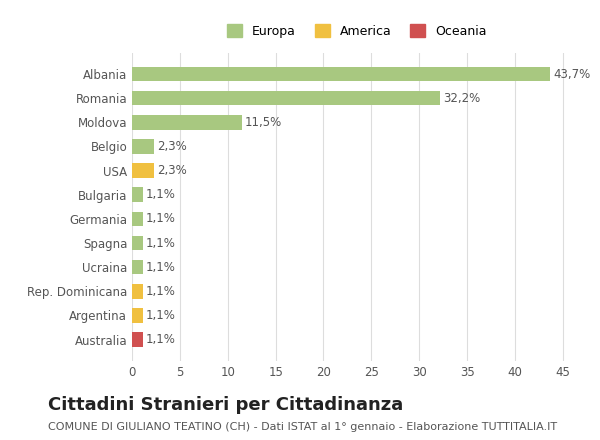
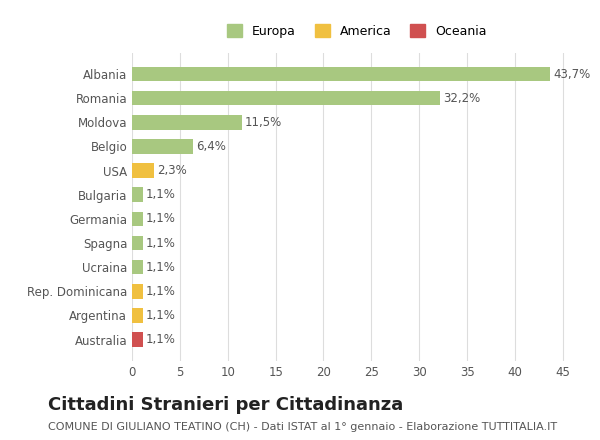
Belgio: 2,3% -> 6,4%
